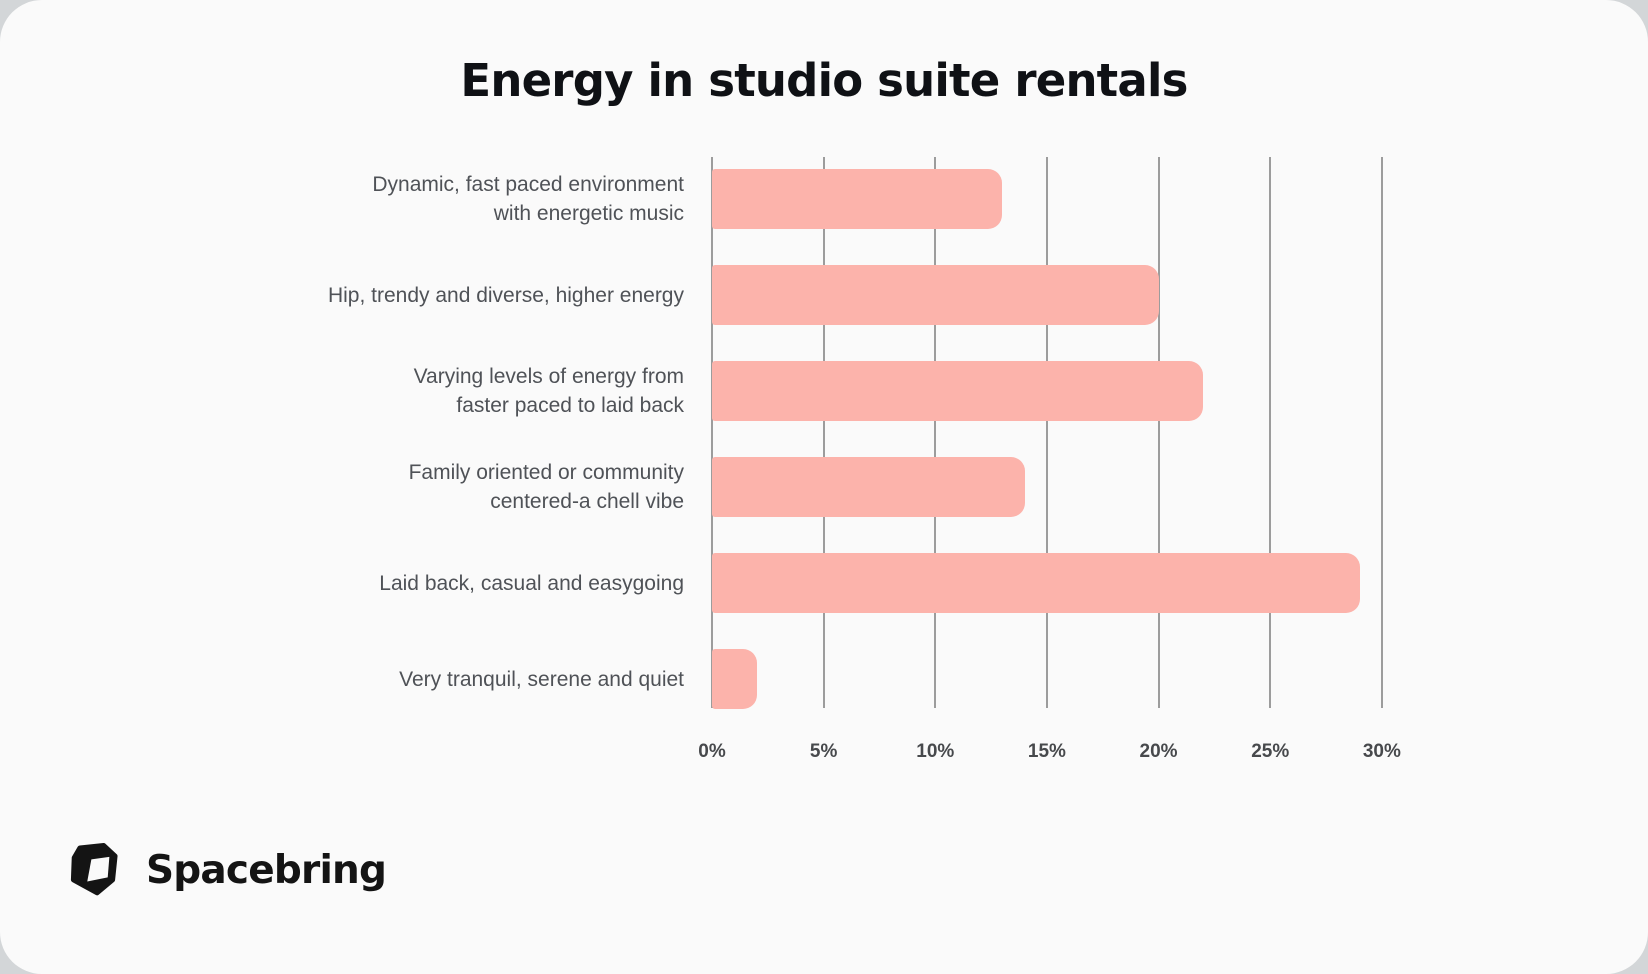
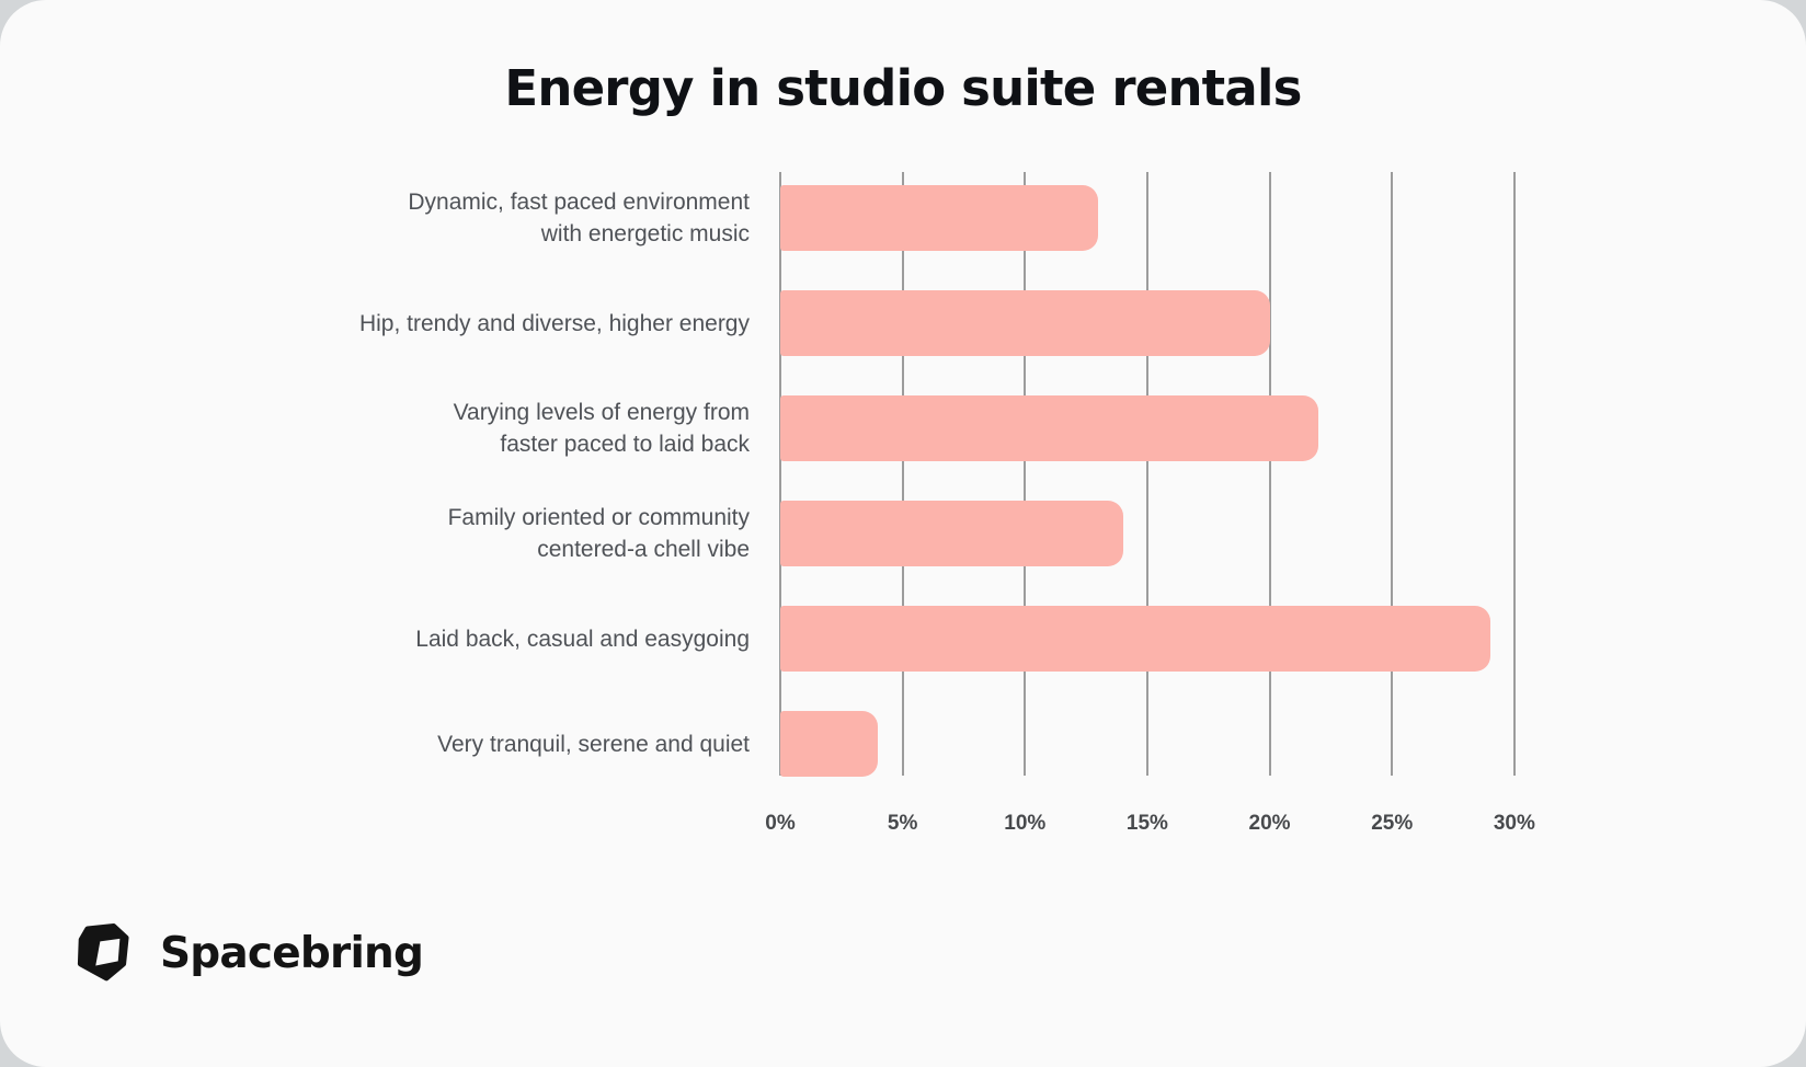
Very tranquil, serene and quiet: 2% -> 4%
